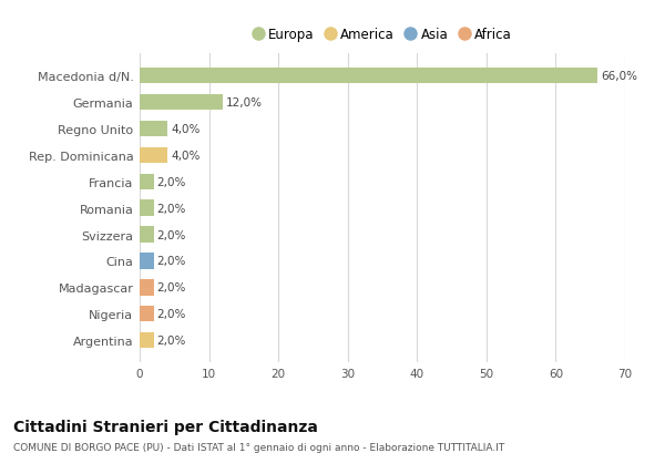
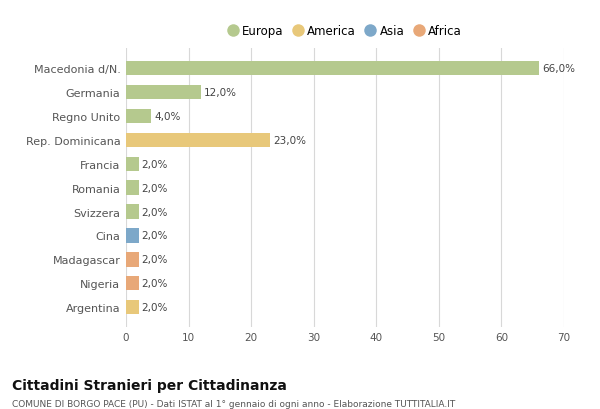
Rep. Dominicana: 4,0% -> 23,0%
